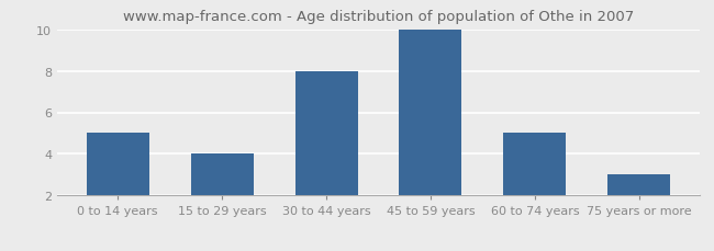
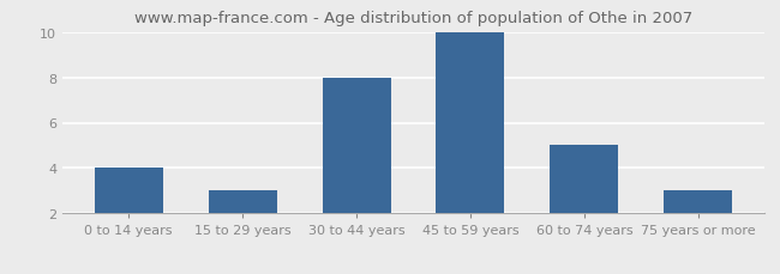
0 to 14 years: 5 -> 4
15 to 29 years: 4 -> 3
